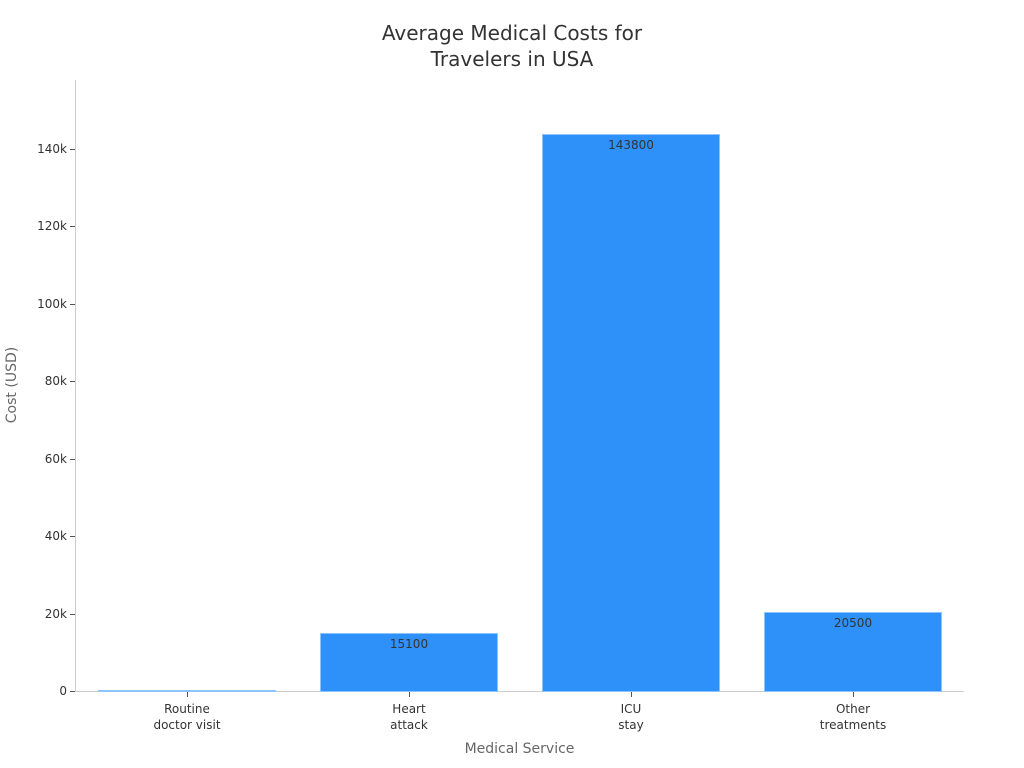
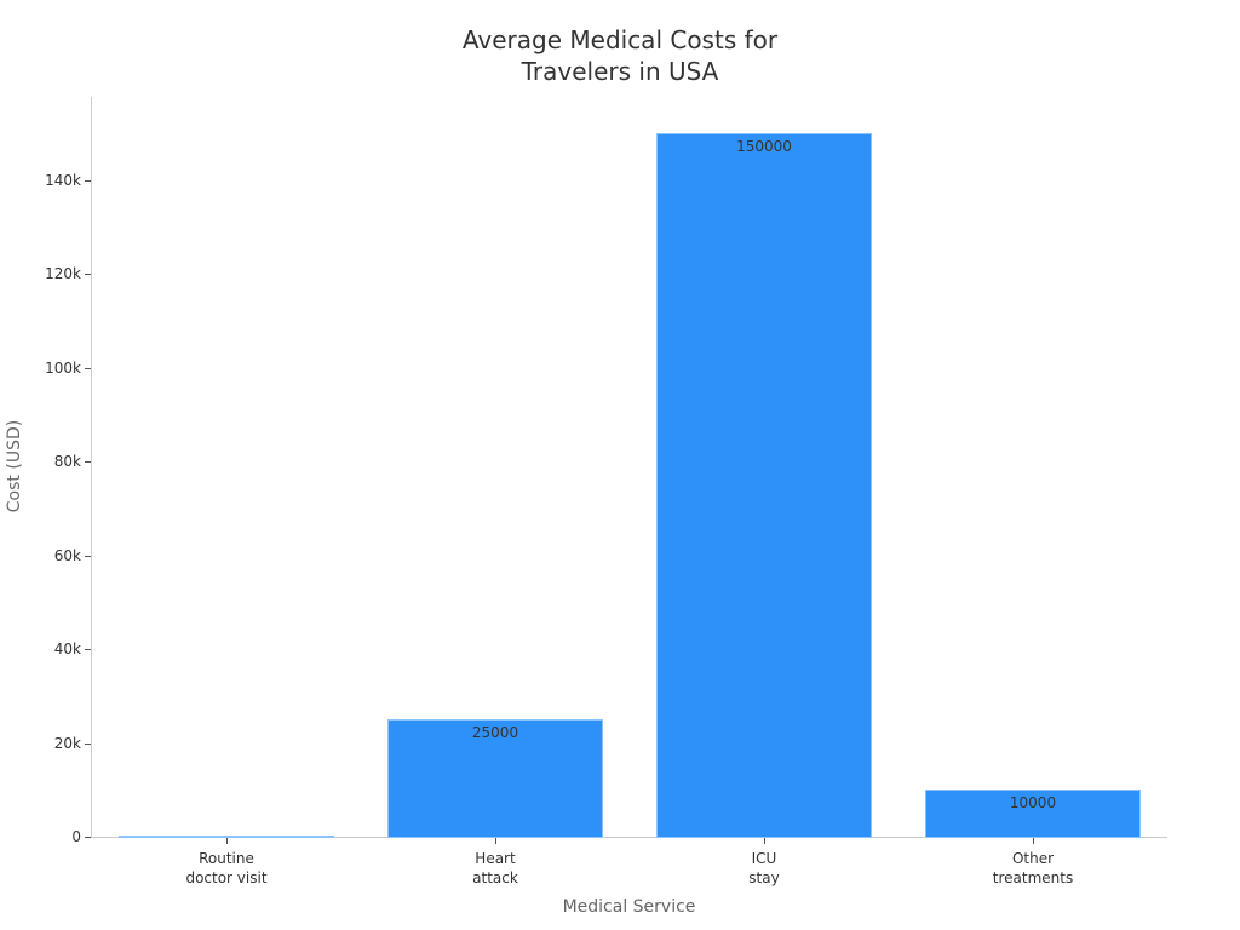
Heart attack: 15100 -> 25000
ICU stay: 143800 -> 150000
Other treatments: 20500 -> 10000
